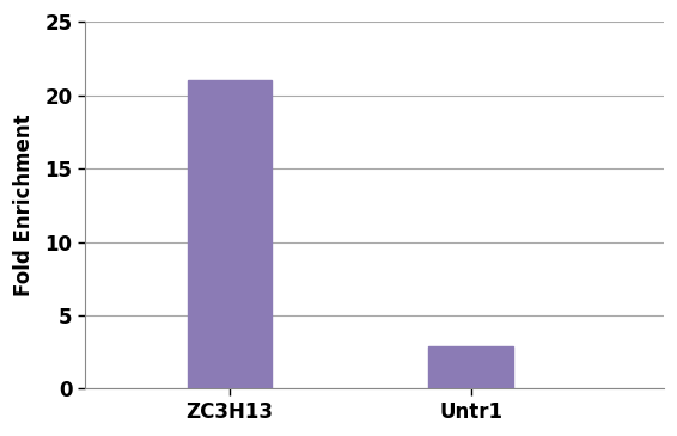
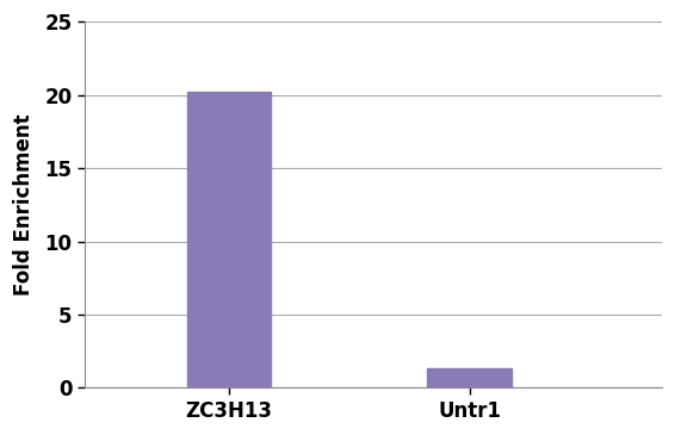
ZC3H13: 21.0 -> 20.2
Untr1: 2.9 -> 1.3
